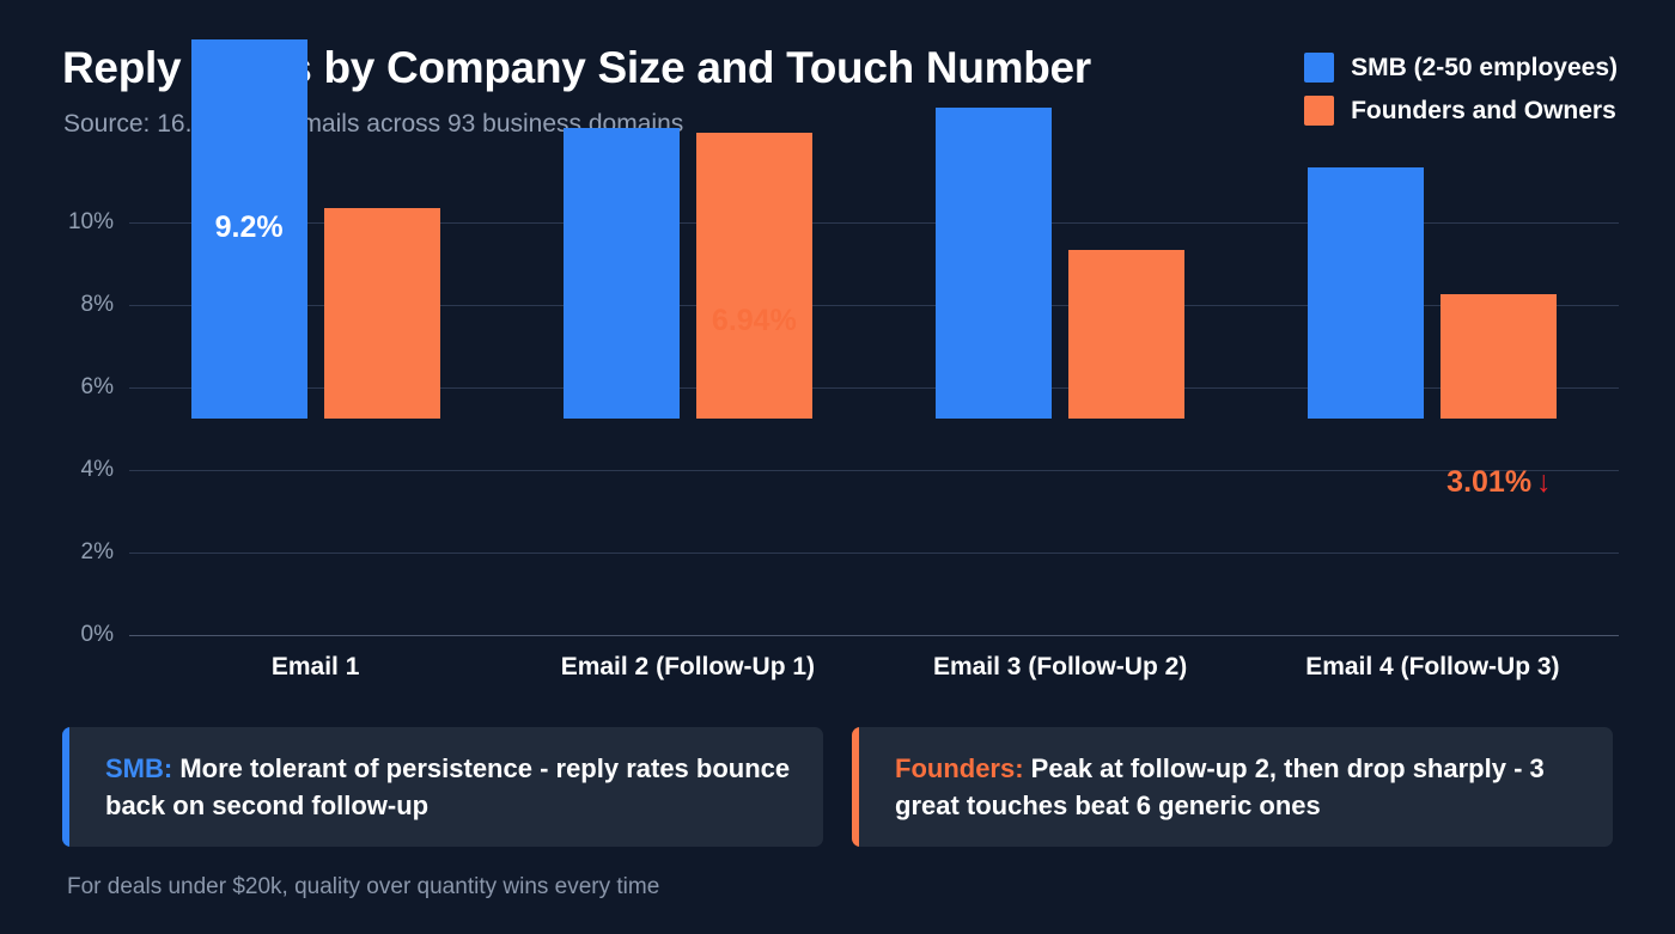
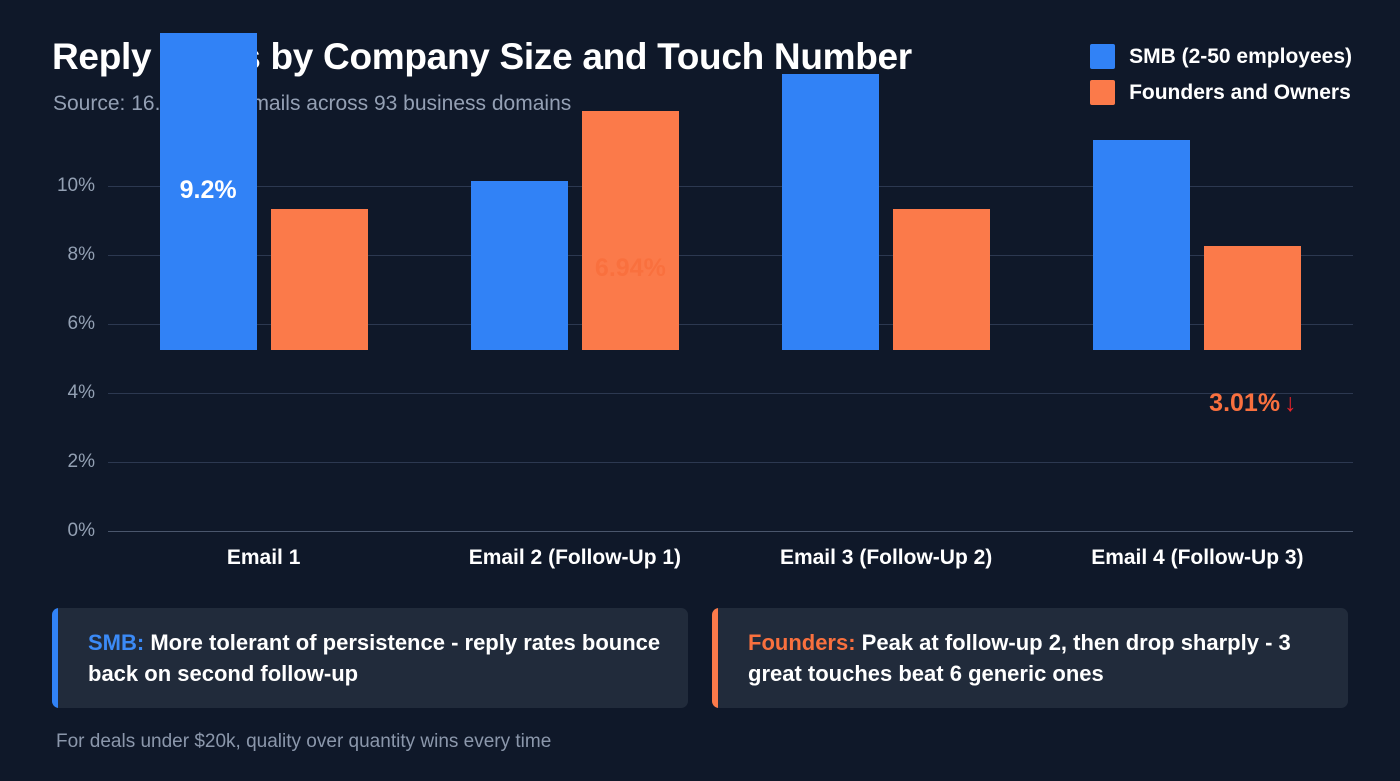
Founders and Owners/Email 1: 5.1% -> 4.1%
SMB (2-50 employees)/Email 2 (Follow-Up 1): 7.0% -> 4.9%
SMB (2-50 employees)/Email 3 (Follow-Up 2): 7.5% -> 8.0%
